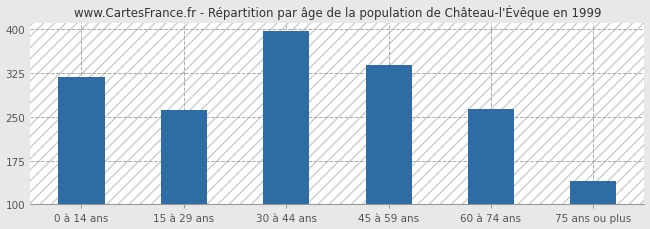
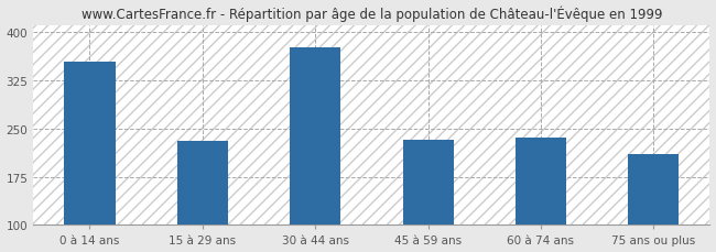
0 à 14 ans: 318 -> 354
15 à 29 ans: 262 -> 230
30 à 44 ans: 397 -> 376
45 à 59 ans: 338 -> 232
60 à 74 ans: 263 -> 236
75 ans ou plus: 140 -> 210
